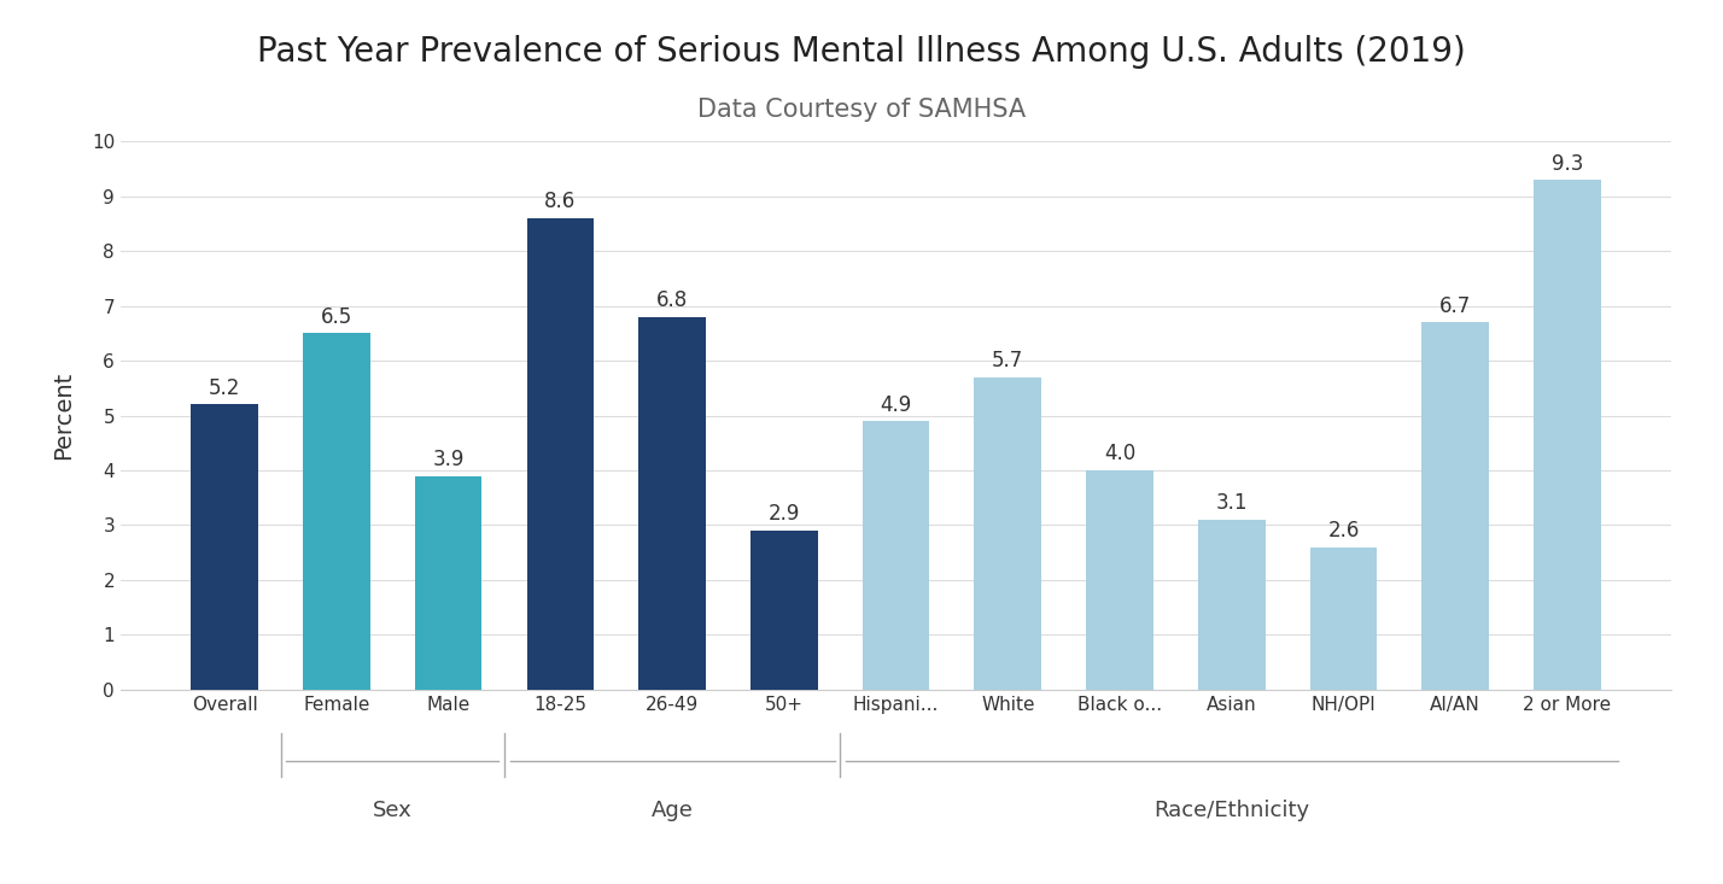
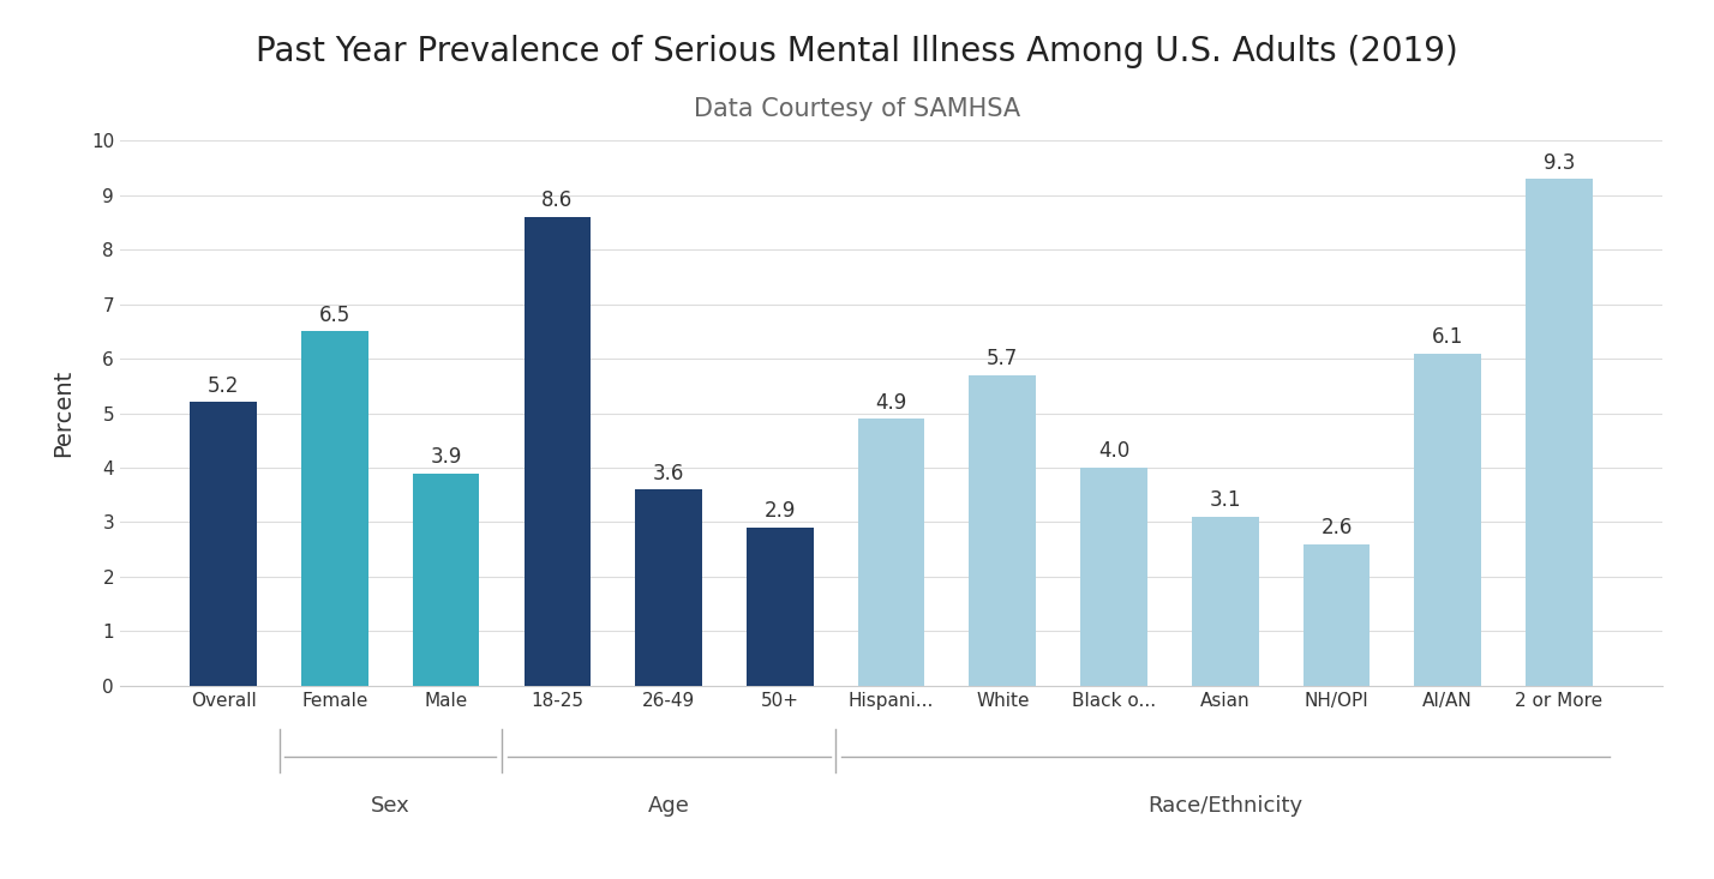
26-49: 6.8 -> 3.6
AI/AN: 6.7 -> 6.1
